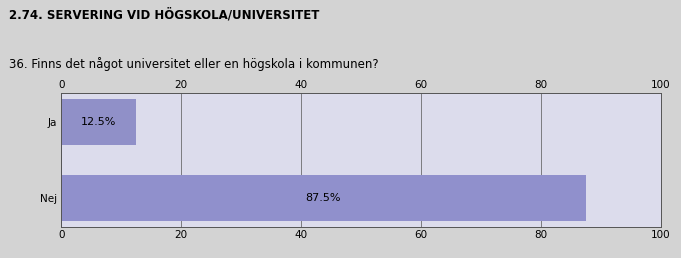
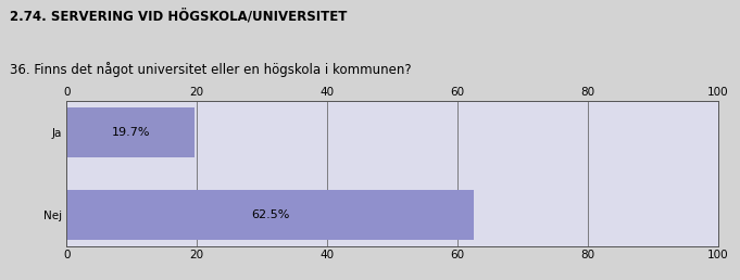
Ja: 12.5% -> 19.7%
Nej: 87.5% -> 62.5%
